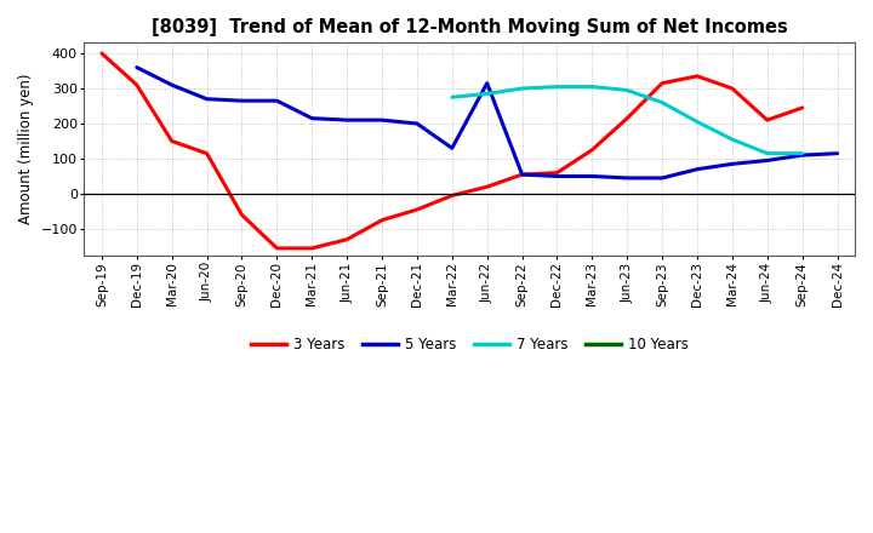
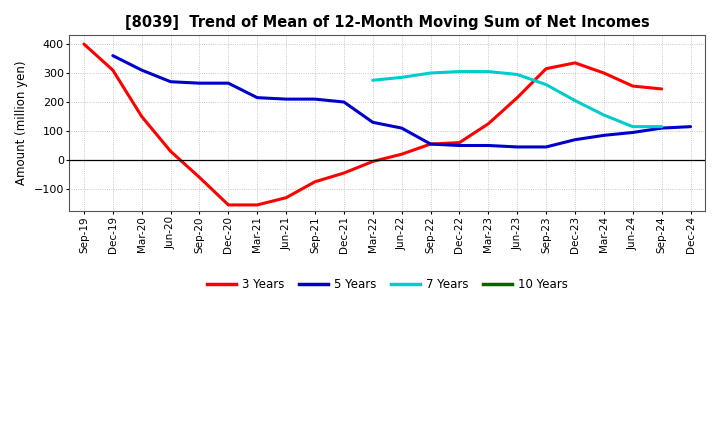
3 Years/Jun-20: 115 -> 30
5 Years/Jun-22: 315 -> 110
3 Years/Jun-24: 210 -> 255
